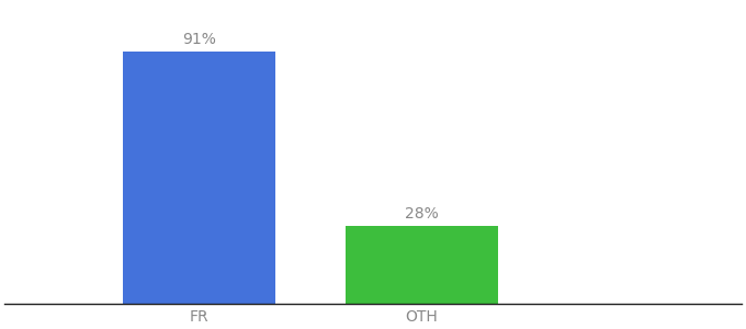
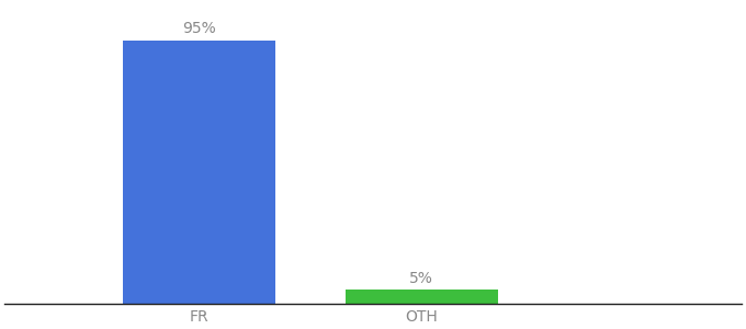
FR: 91% -> 95%
OTH: 28% -> 5%
